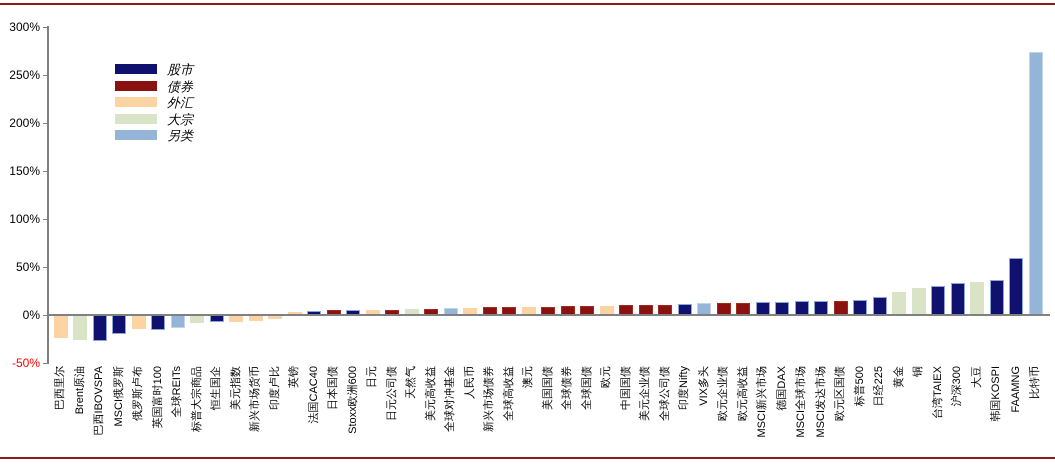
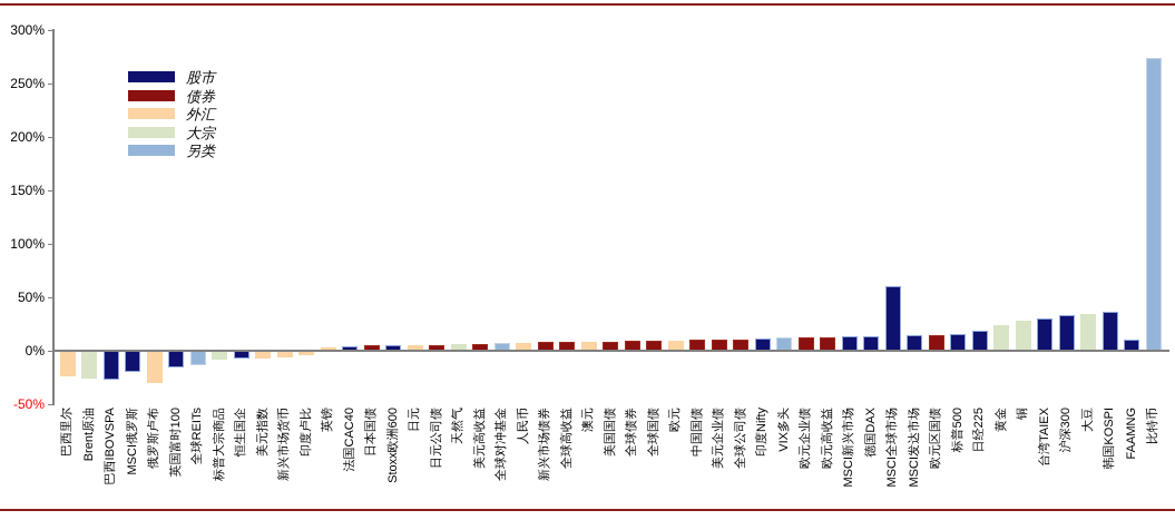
俄罗斯卢布: -10% -> -30%
MSCI全球市场: 10% -> 60%
FAAMNG: 60% -> 10%
